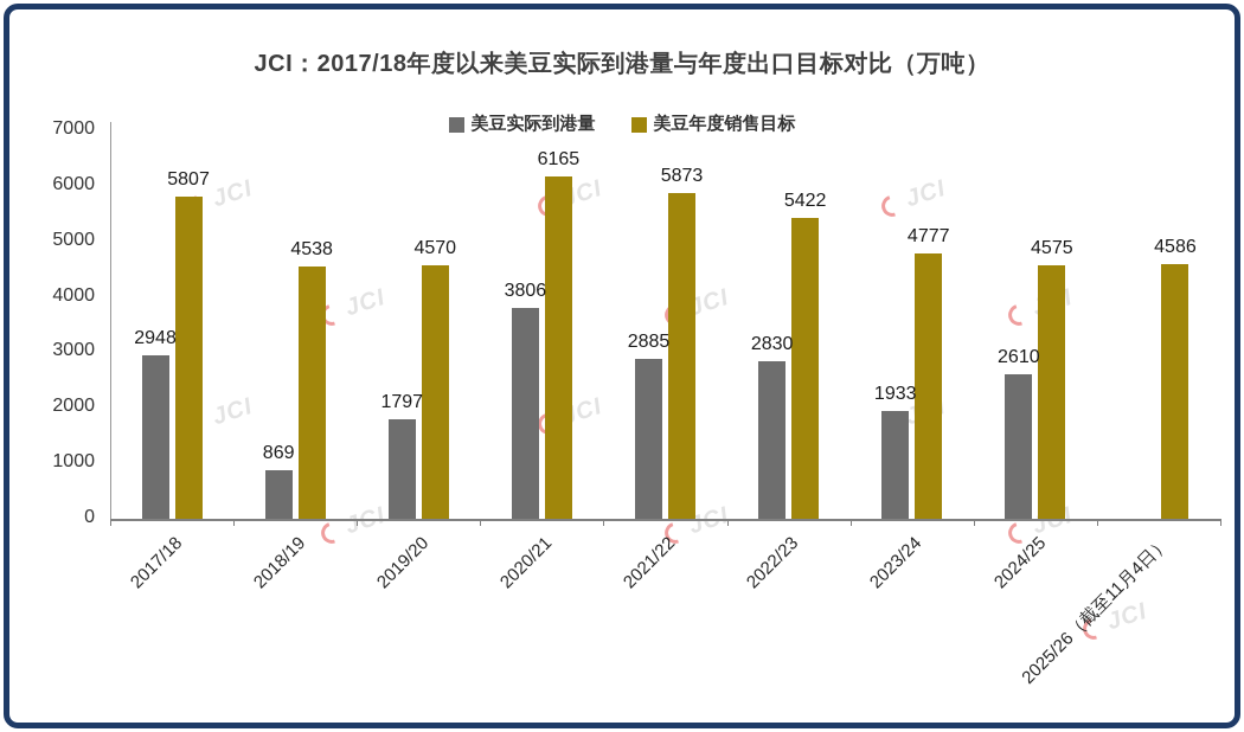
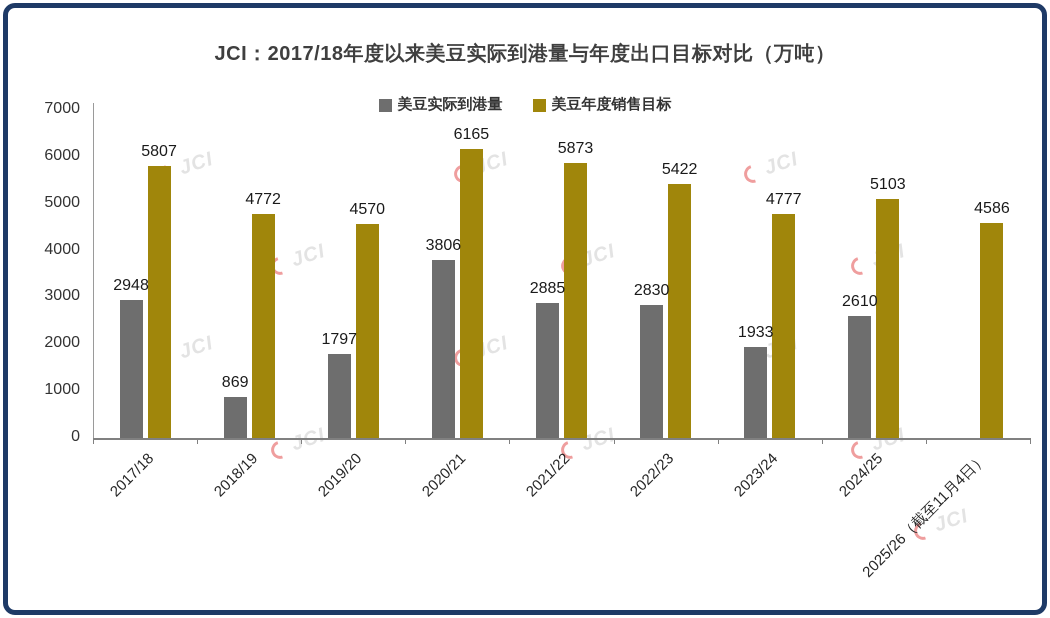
美豆年度销售目标/2018/19: 4538 -> 4772
美豆年度销售目标/2024/25: 4575 -> 5103
